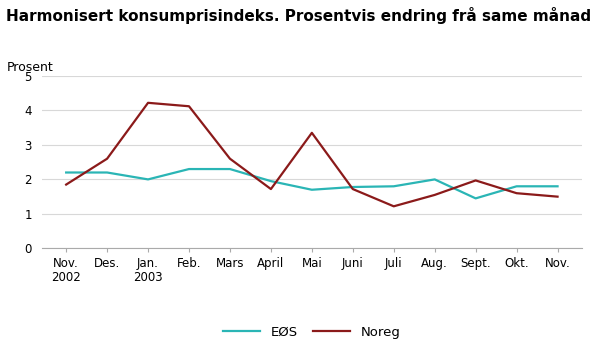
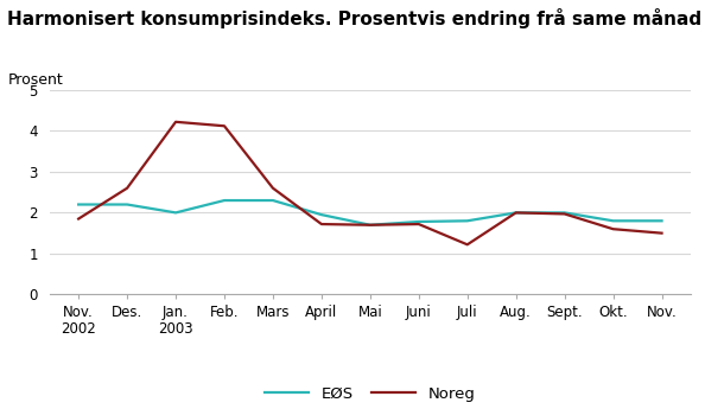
Noreg/Mai: 3.35 -> 1.70
Noreg/Aug.: 1.55 -> 2.00
EØS/Sept.: 1.45 -> 2.00
